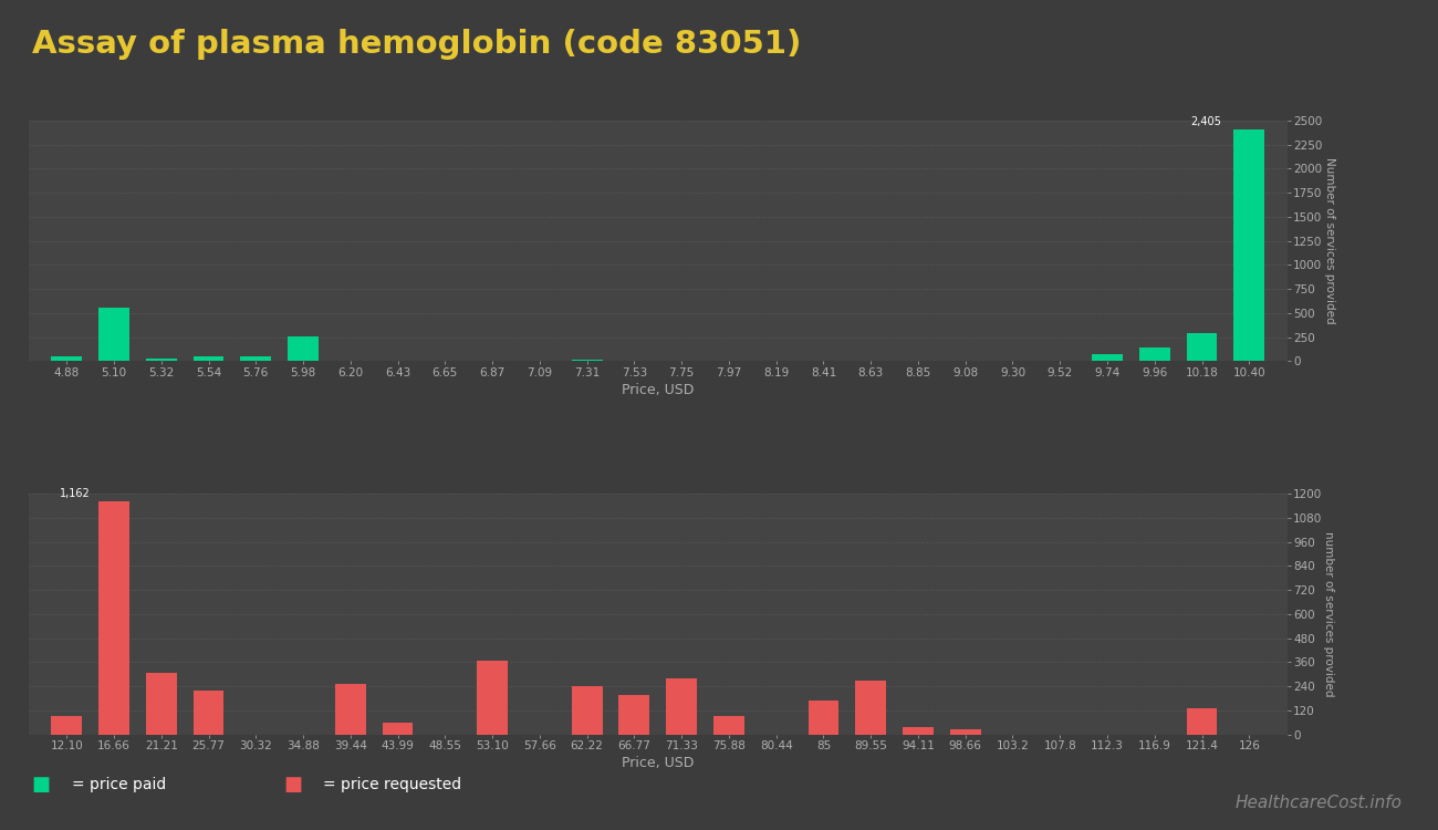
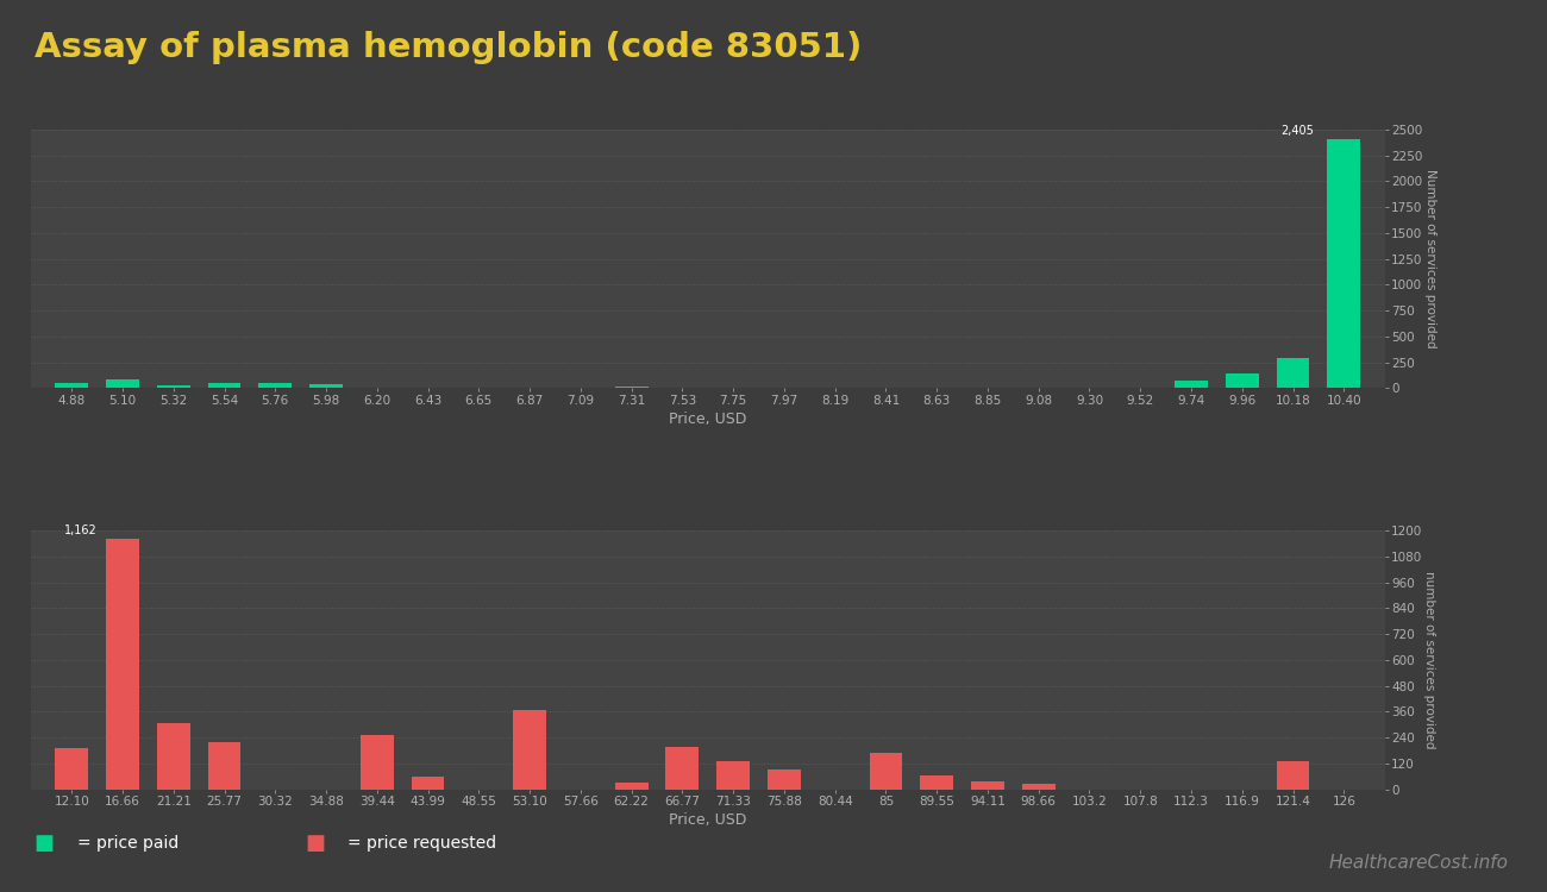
5.10: 560 -> 90
5.98: 260 -> 40
12.10: 90 -> 190
62.22: 240 -> 30
71.33: 280 -> 130
89.55: 270 -> 60
